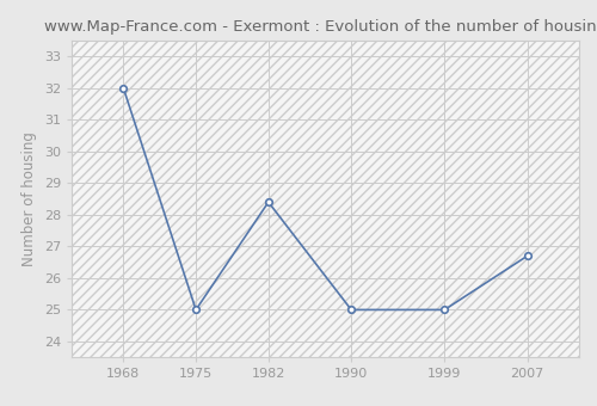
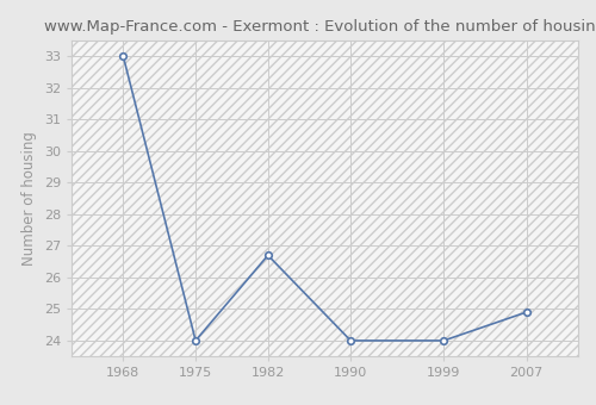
1968: 32.0 -> 33.0
1975: 25.0 -> 24.0
1982: 28.4 -> 26.7
1990: 25.0 -> 24.0
1999: 25.0 -> 24.0
2007: 26.7 -> 24.9
